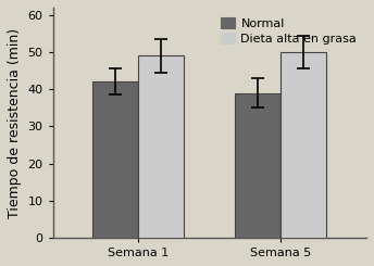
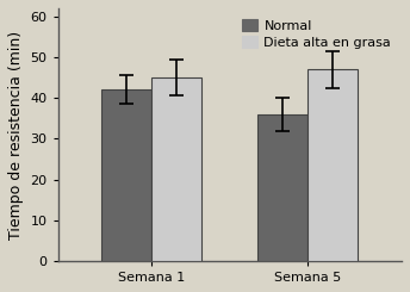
Dieta alta en grasa/Semana 1: 49 -> 45
Normal/Semana 5: 39 -> 36
Dieta alta en grasa/Semana 5: 50 -> 47
